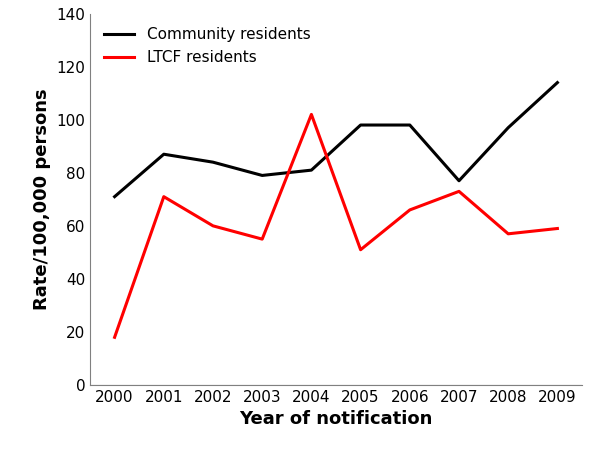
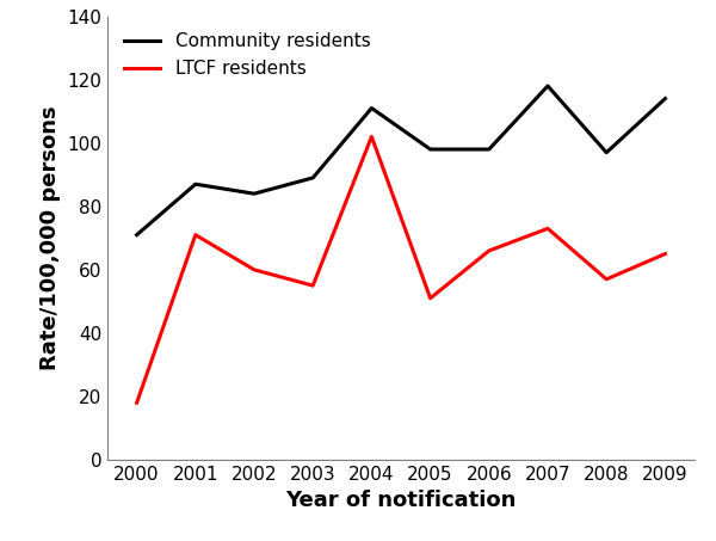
Community residents/2003: 79 -> 89
Community residents/2004: 81 -> 111
Community residents/2007: 77 -> 118
LTCF residents/2009: 59 -> 65
